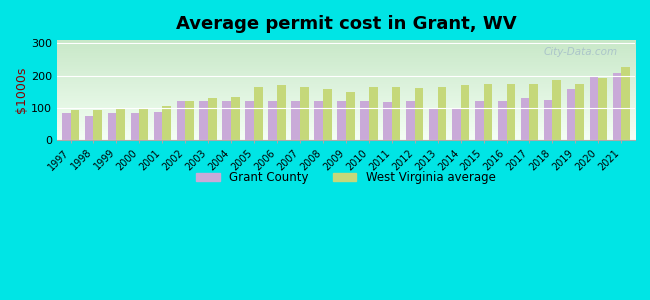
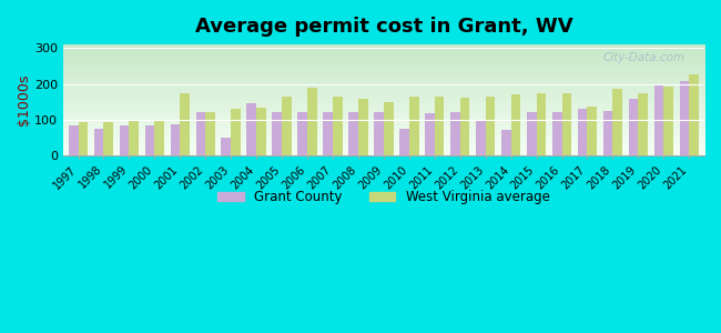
West Virginia average/2001: 105 -> 175
Grant County/2003: 120 -> 50
Grant County/2004: 120 -> 145
West Virginia average/2006: 170 -> 190
Grant County/2010: 120 -> 75
Grant County/2014: 97 -> 70
West Virginia average/2017: 175 -> 135
